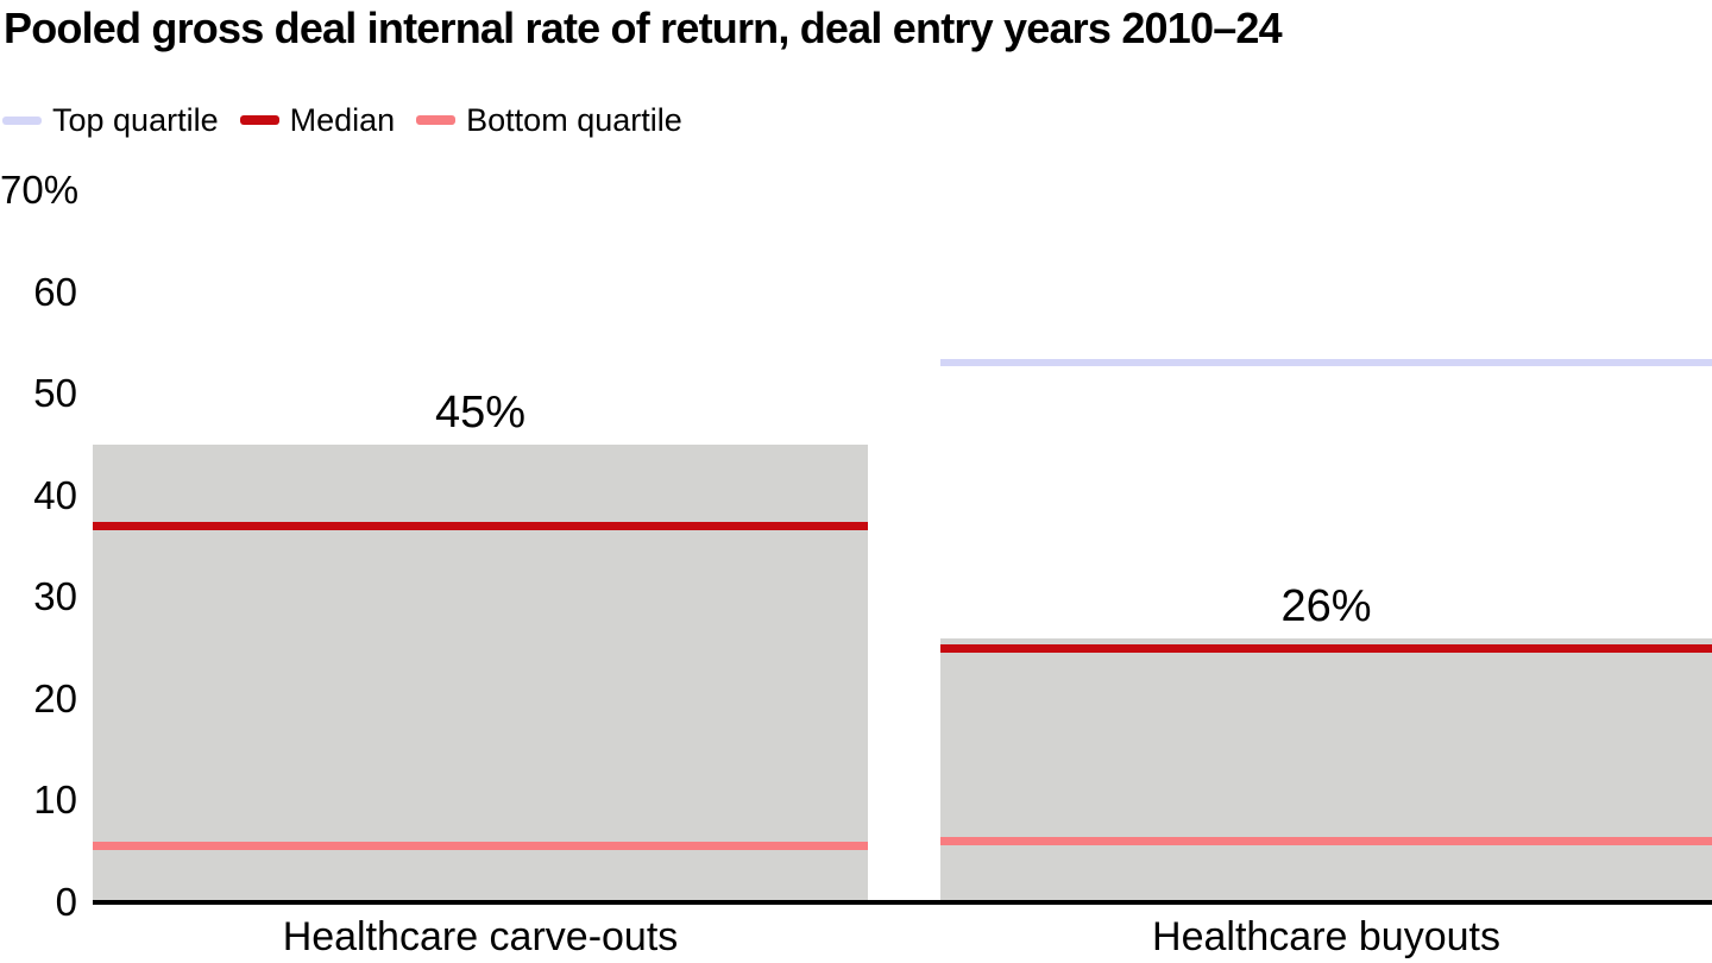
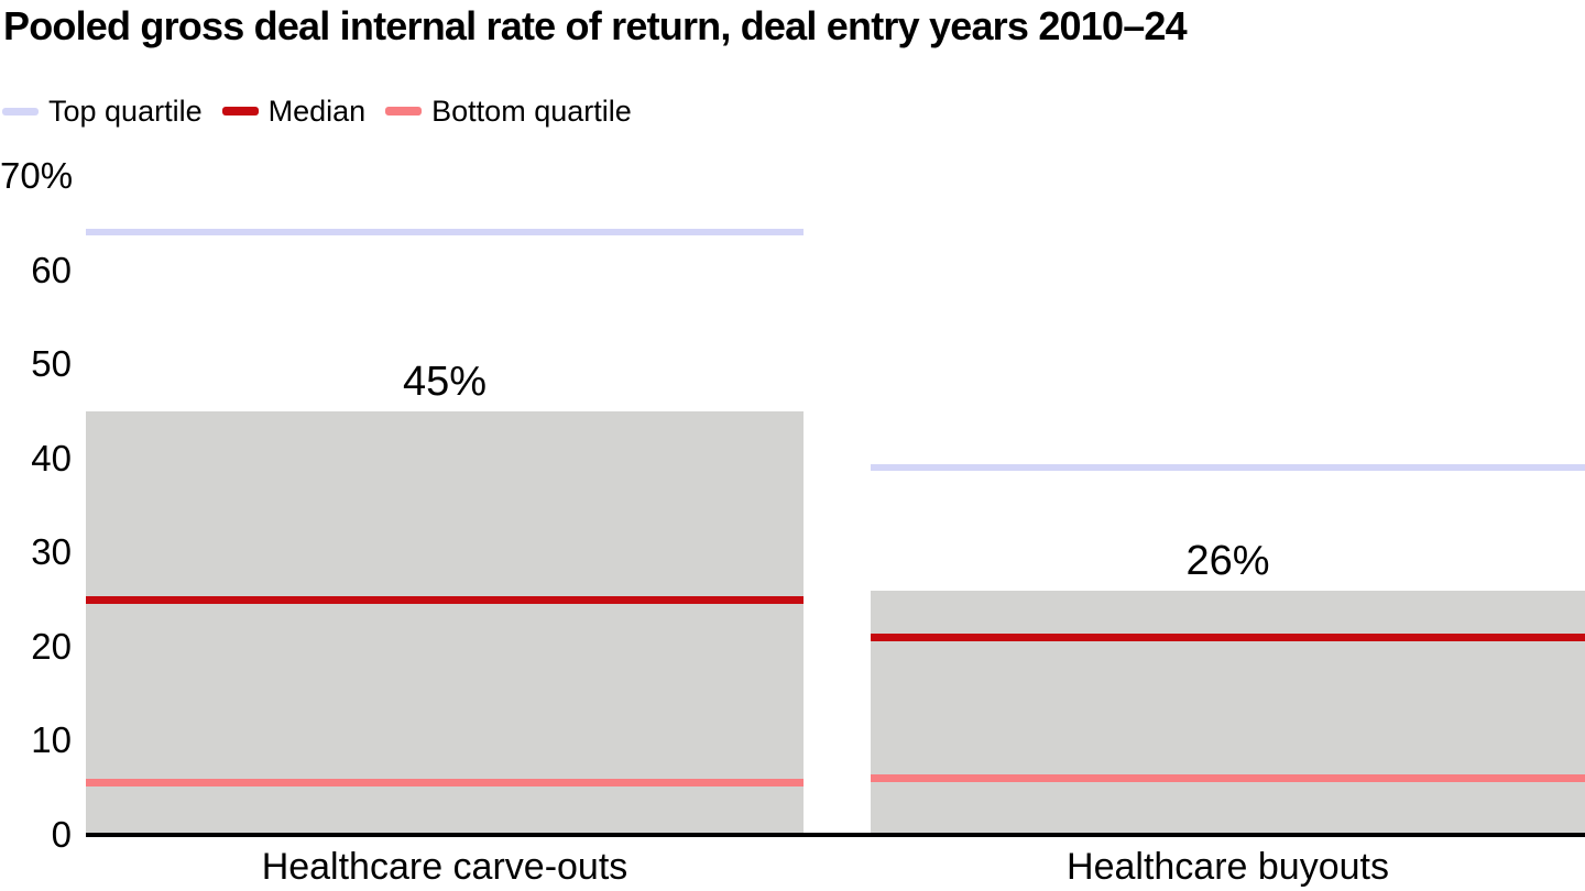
Top quartile/Healthcare carve-outs: 37% -> 64%
Median/Healthcare carve-outs: 37% -> 25%
Top quartile/Healthcare buyouts: 53% -> 39%
Median/Healthcare buyouts: 25% -> 21%
